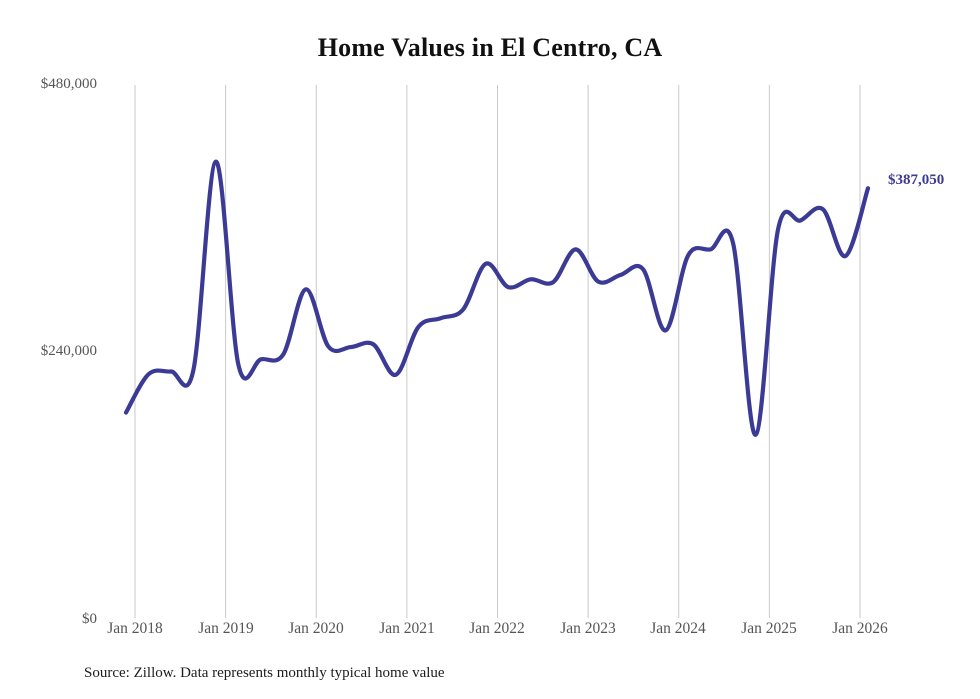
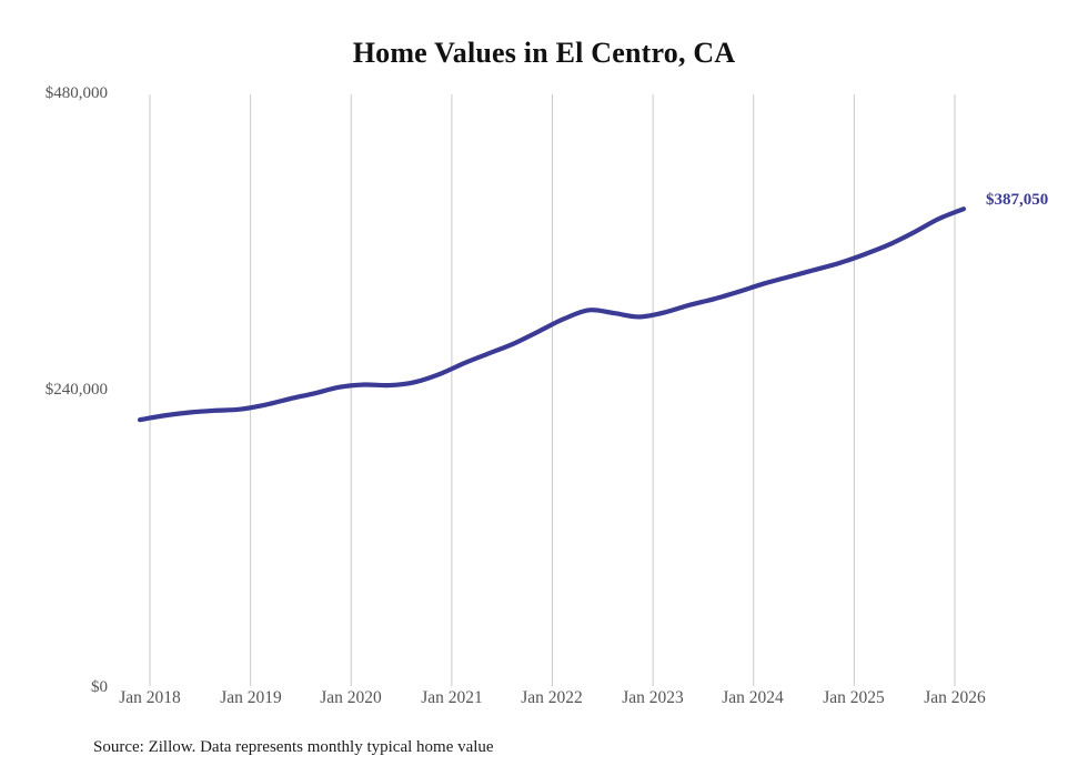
Jan 2018: $185000 -> $216000
Jan 2019: $411000 -> $224000
Jan 2020: $296000 -> $242000
Jan 2021: $219000 -> $253000
Jan 2022: $319000 -> $288000
Jan 2023: $332000 -> $300000
Jan 2024: $259000 -> $320000
Jan 2025: $165000 -> $343000
Jan 2026: $326000 -> $379000
